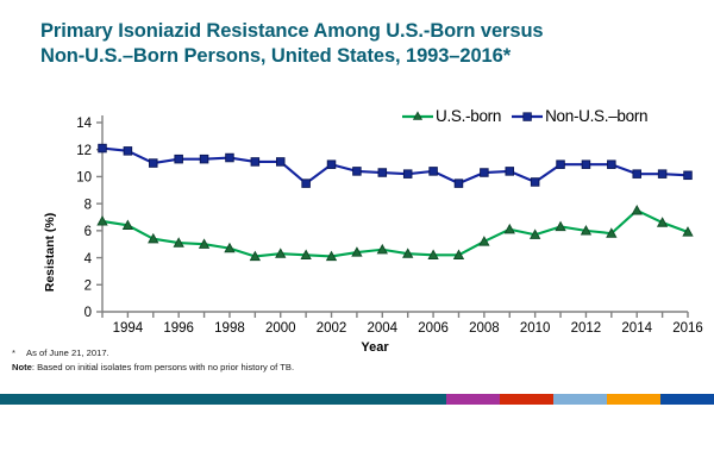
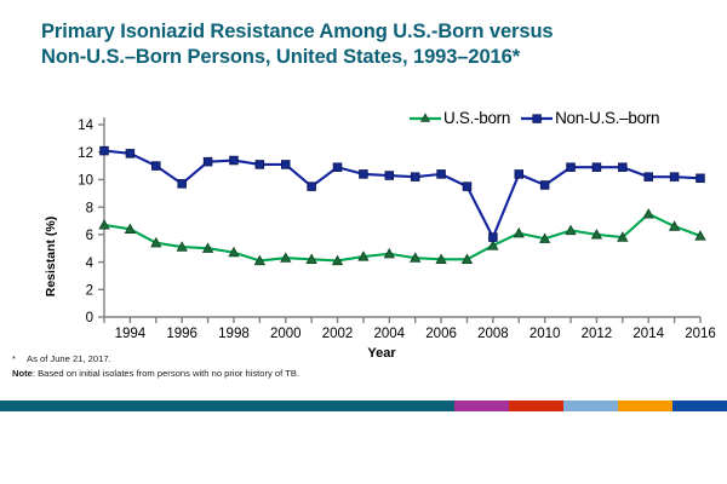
Non-U.S.–born/1996: 11.3 -> 9.7
Non-U.S.–born/2008: 10.3 -> 5.8
